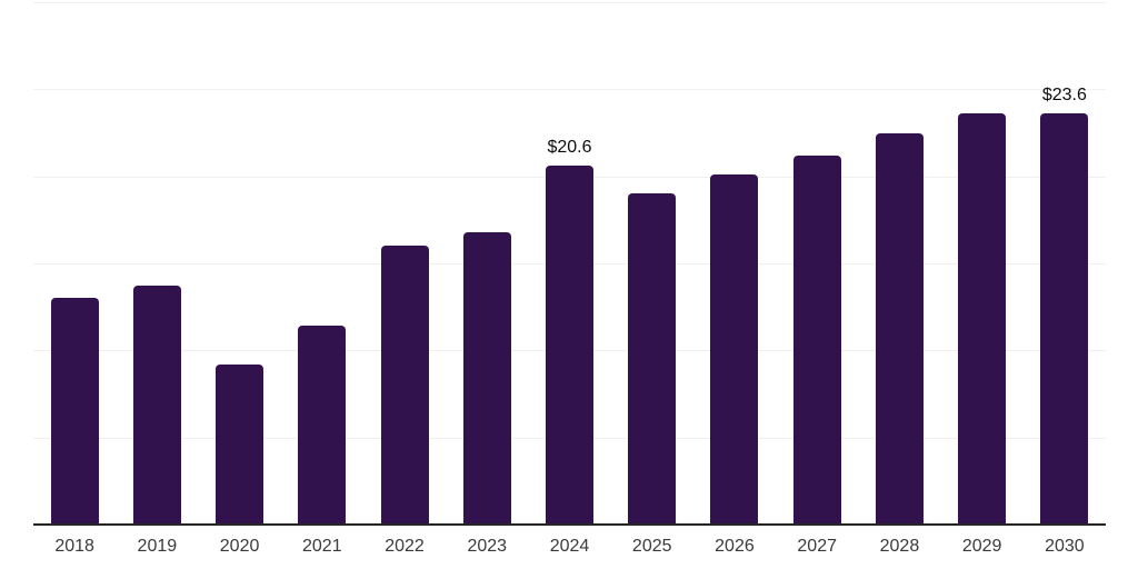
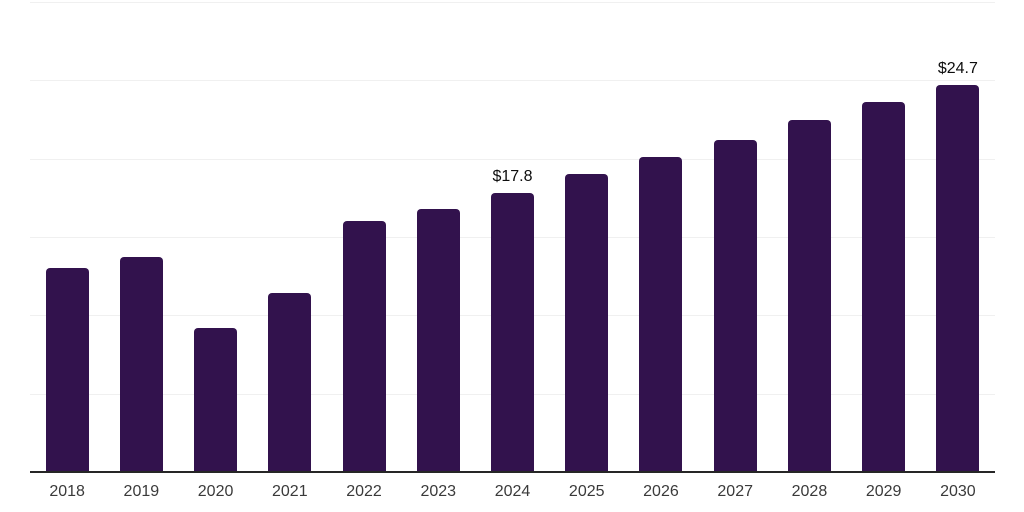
2024: $20.6 -> $17.8
2030: $23.6 -> $24.7
